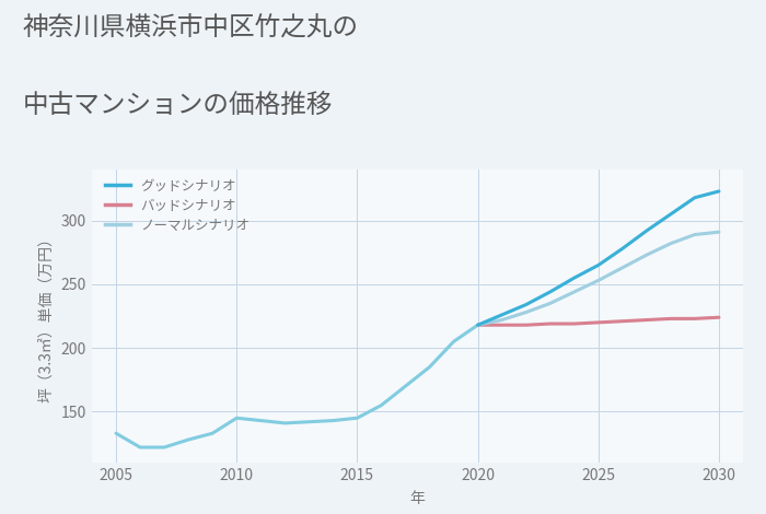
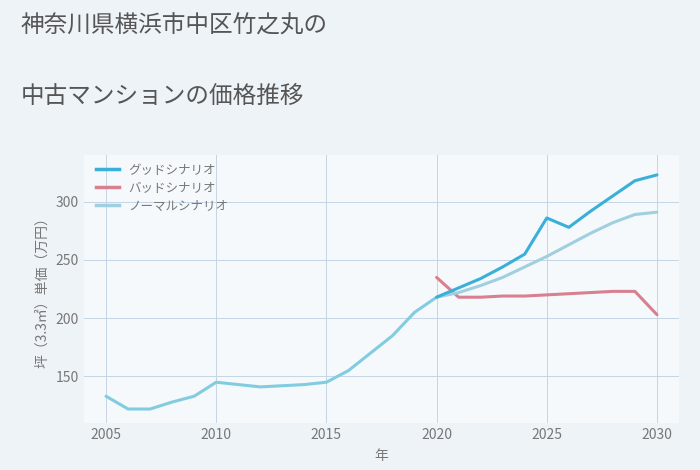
バッドシナリオ/2020: 218 -> 235
グッドシナリオ/2025: 265 -> 286
バッドシナリオ/2030: 224 -> 203
